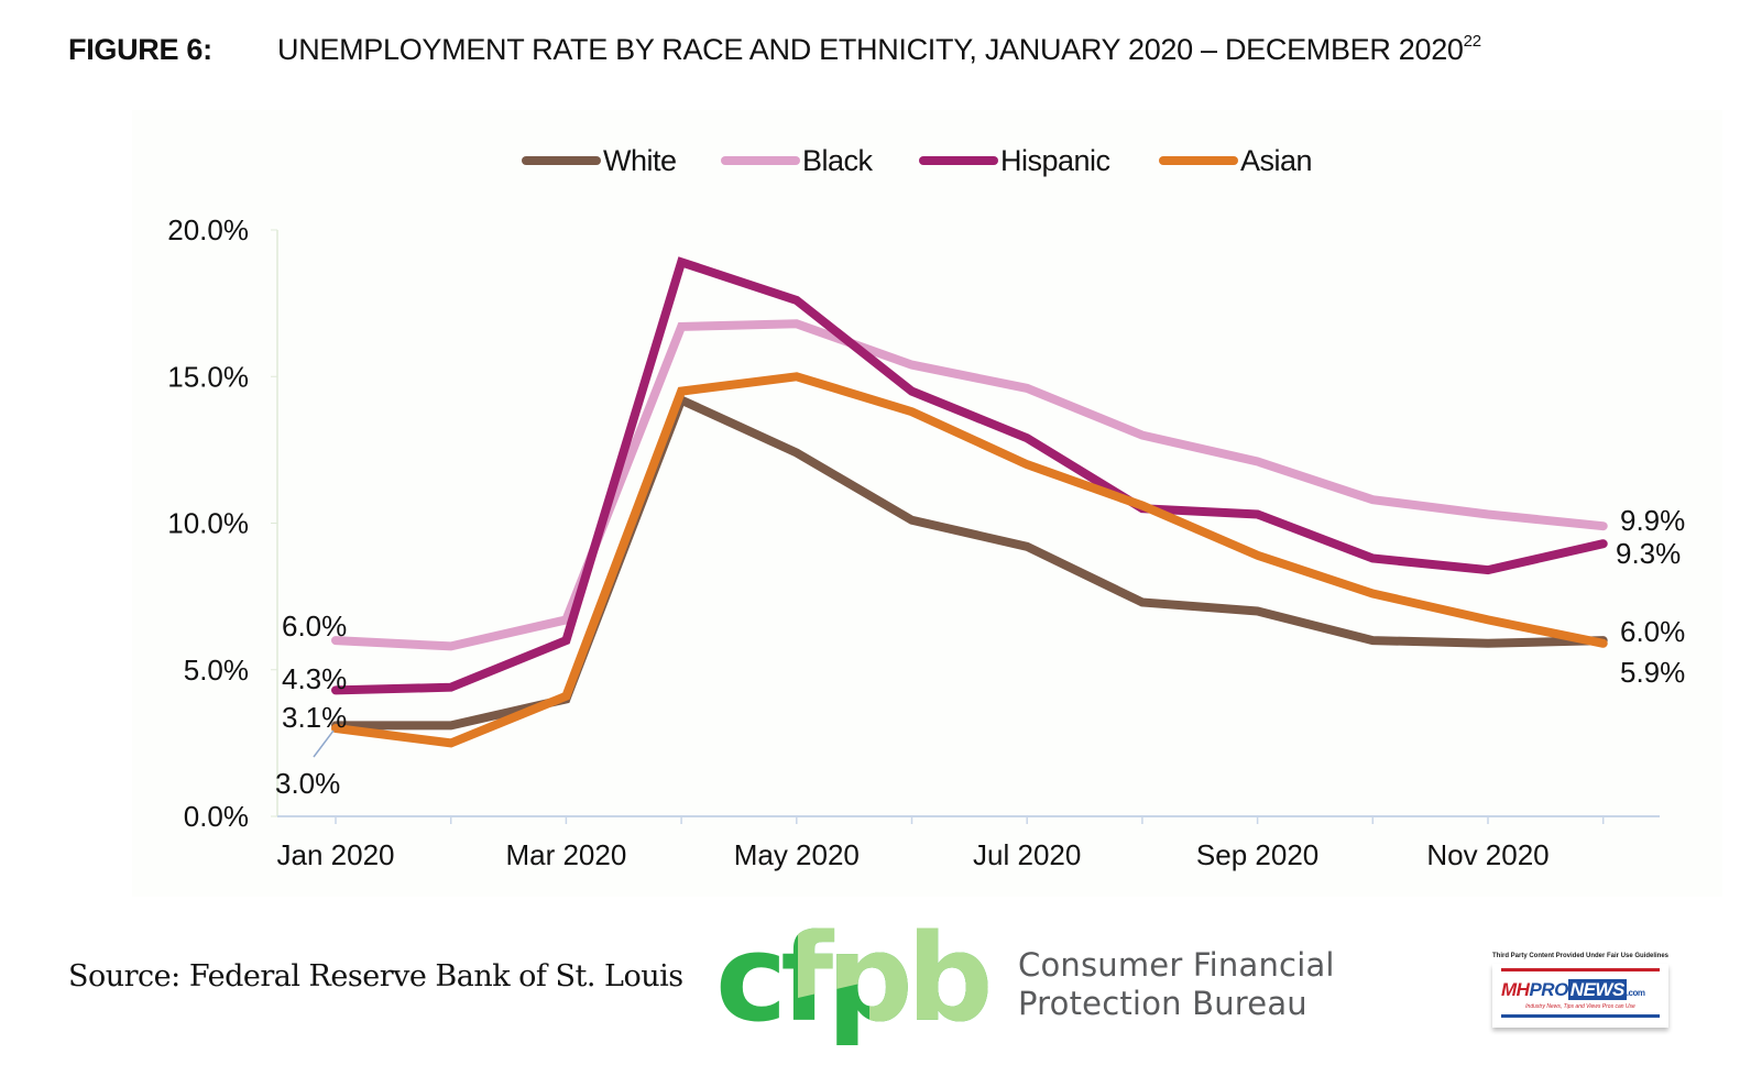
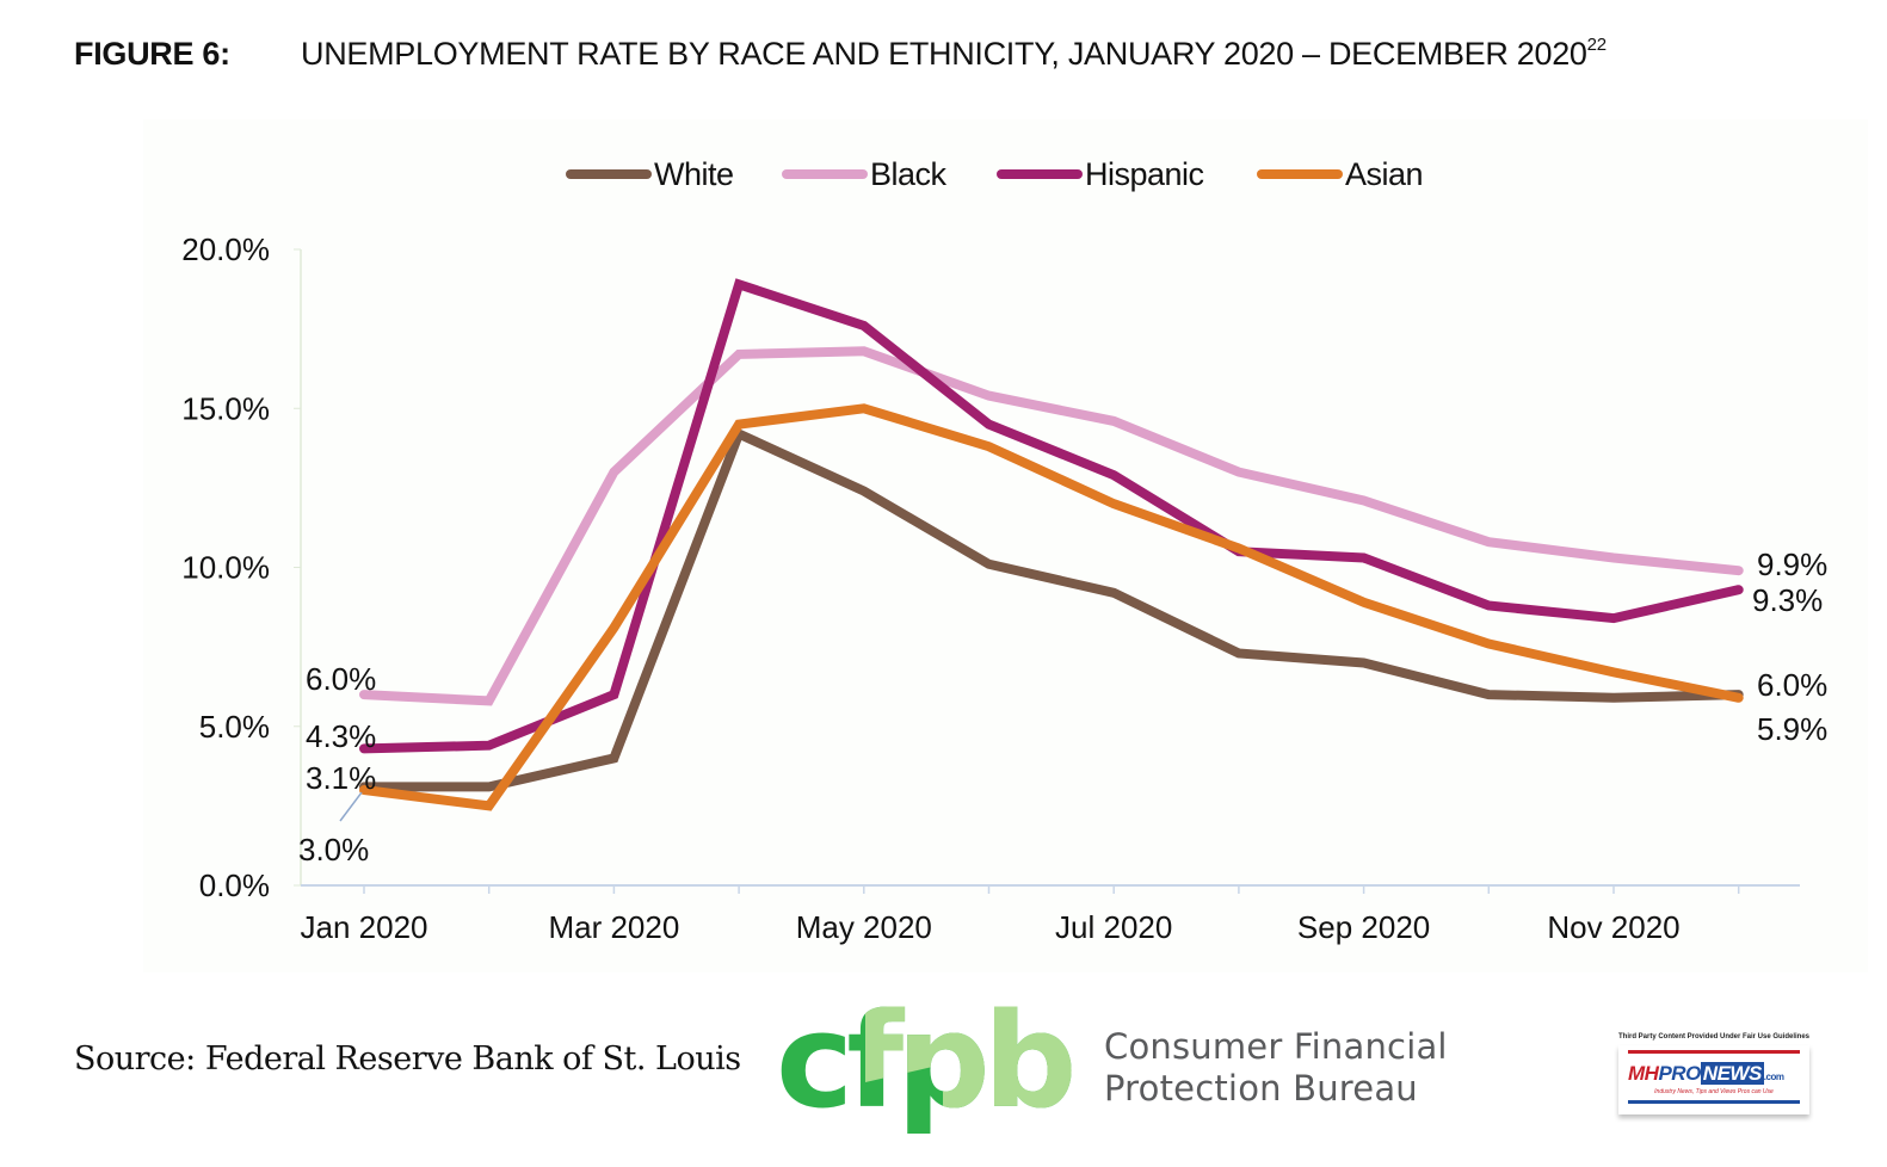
Black/Mar 2020: 6.7% -> 13.0%
Asian/Mar 2020: 4.1% -> 8.1%
